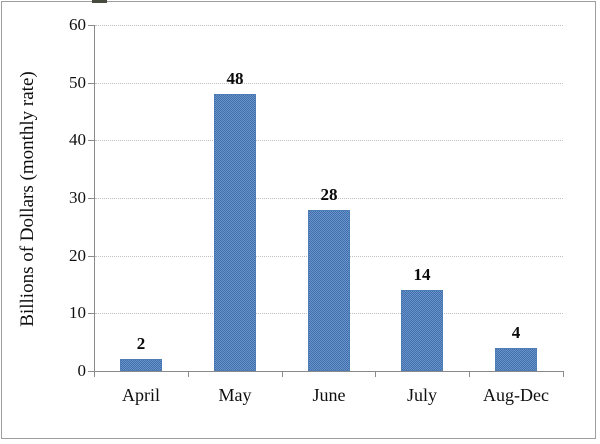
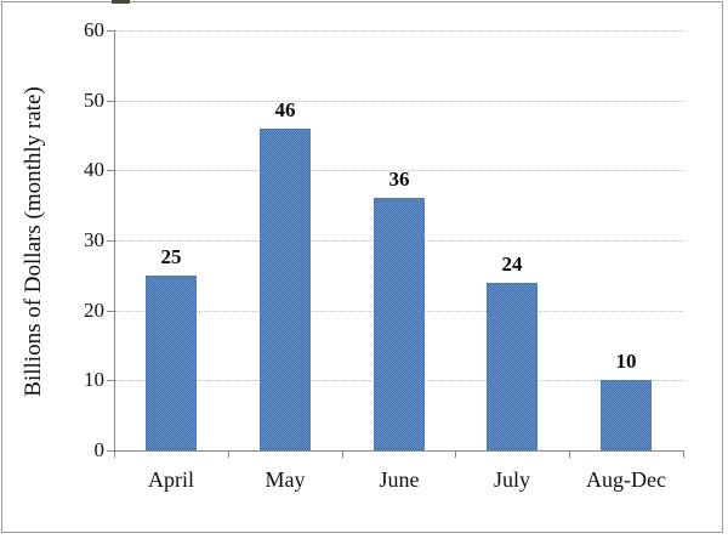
April: 2 -> 25
May: 48 -> 46
June: 28 -> 36
July: 14 -> 24
Aug-Dec: 4 -> 10
